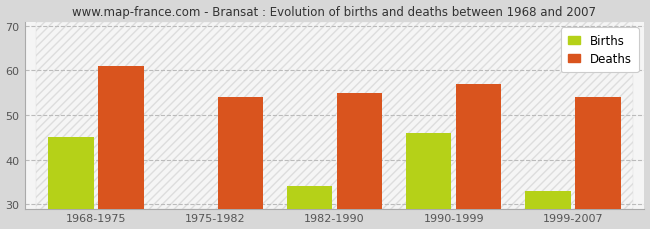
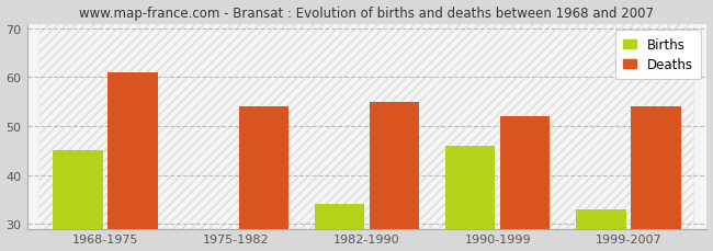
Deaths/1990-1999: 57 -> 52
